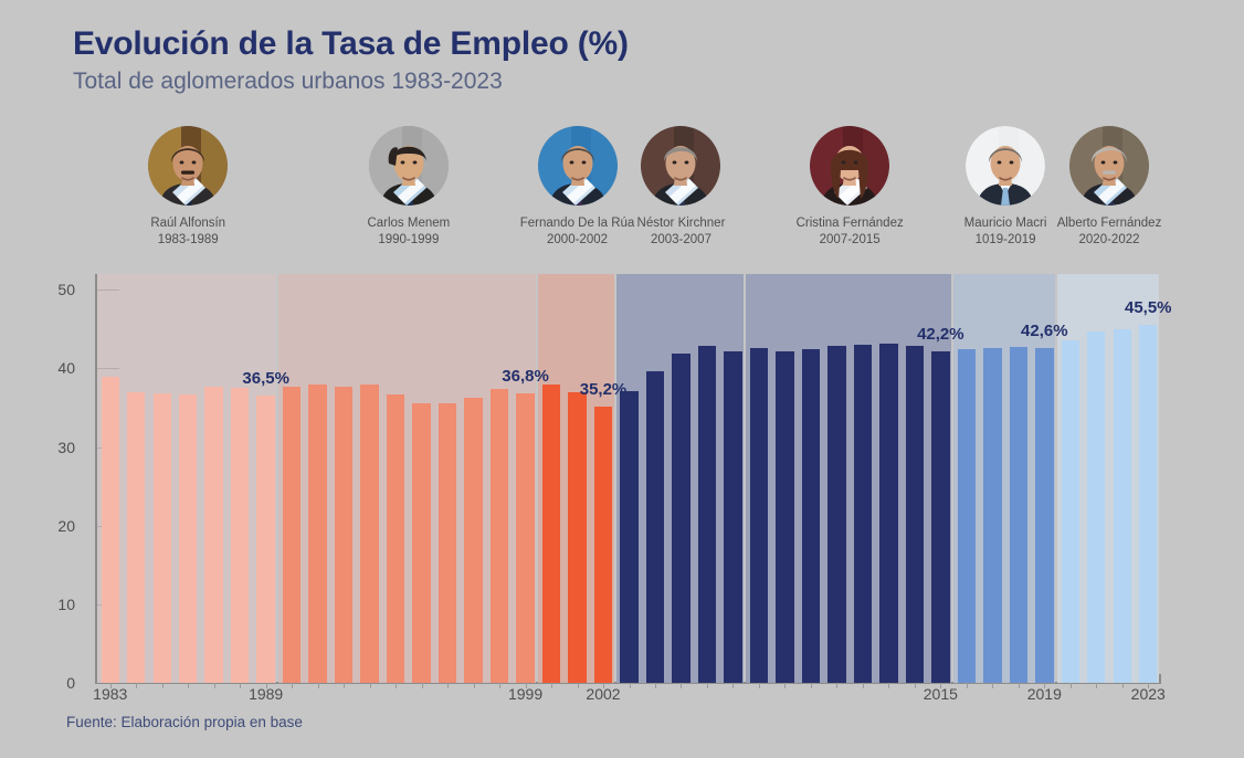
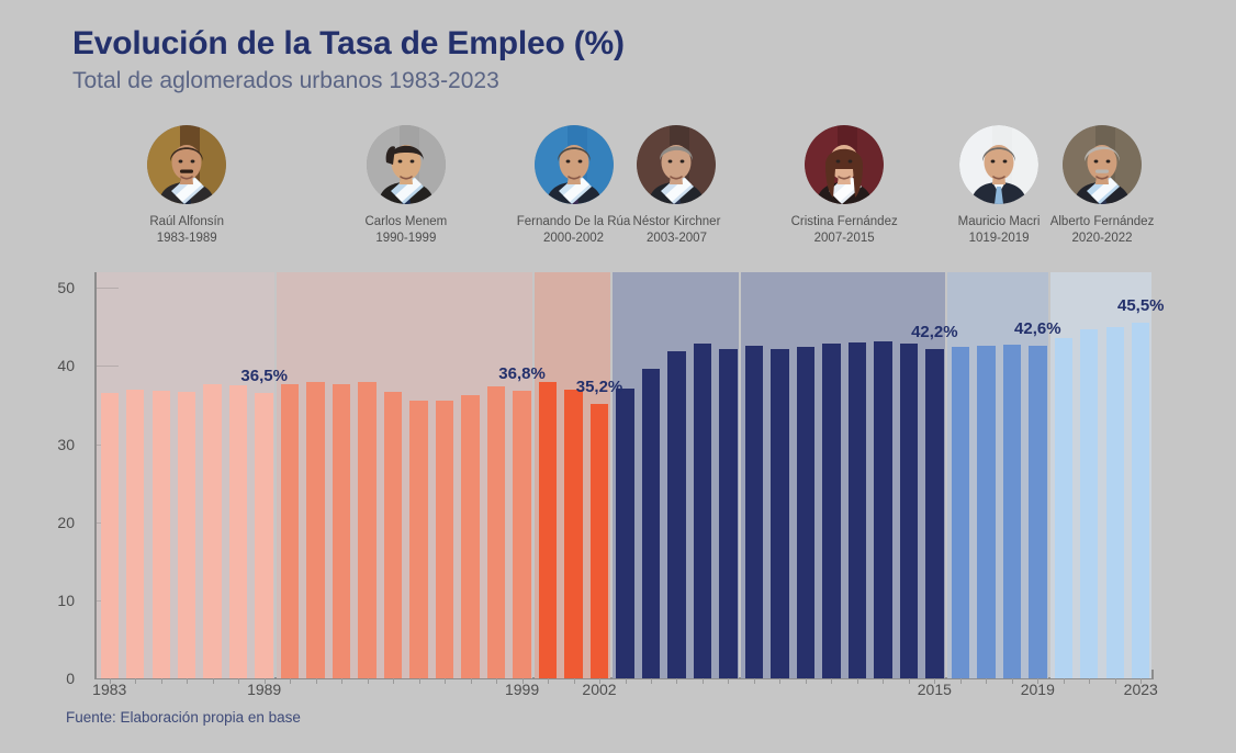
1983: 39 -> 37
